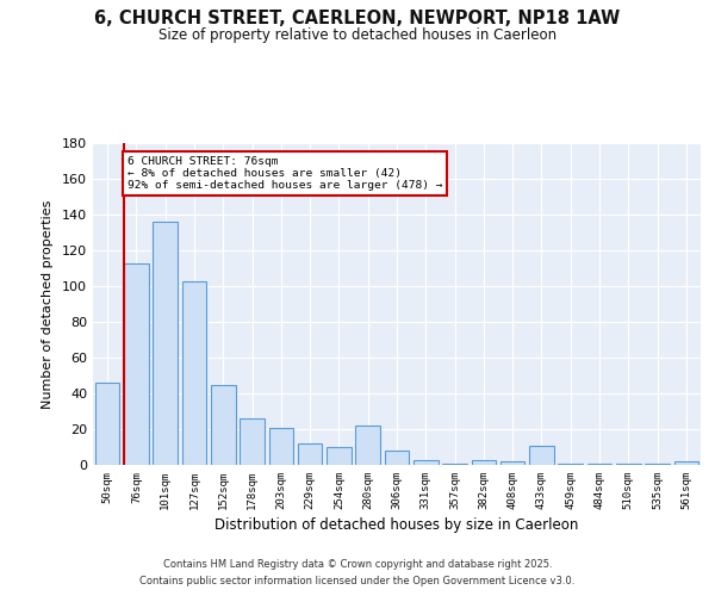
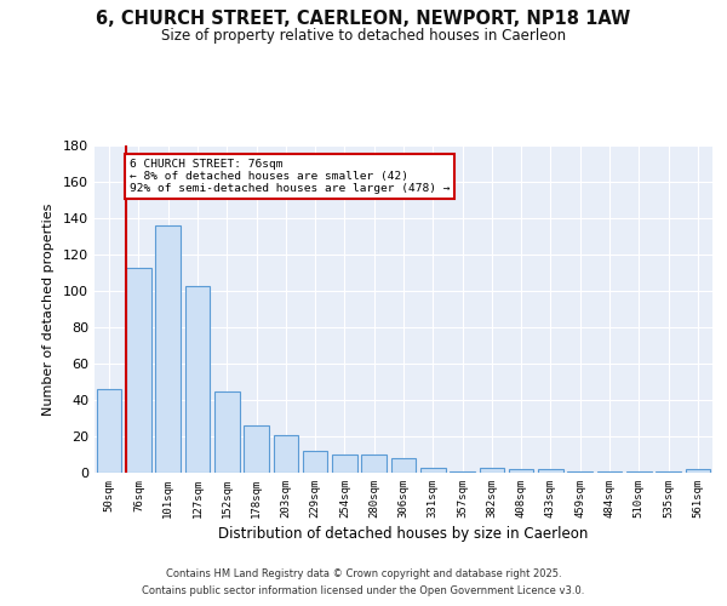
280sqm: 22 -> 10
433sqm: 11 -> 2
